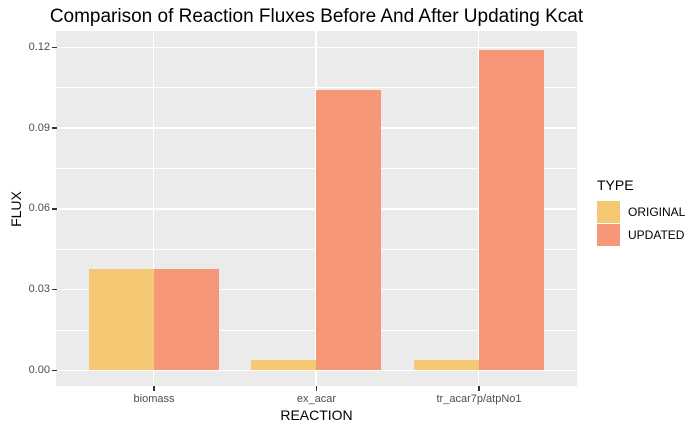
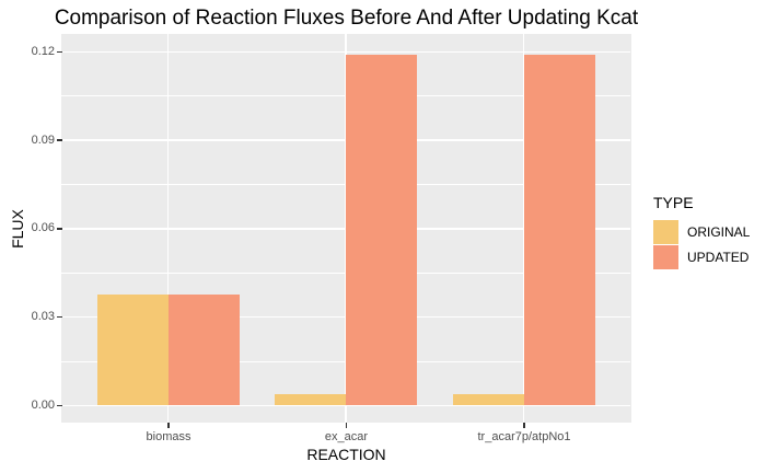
UPDATED/ex_acar: 0.104 -> 0.119
